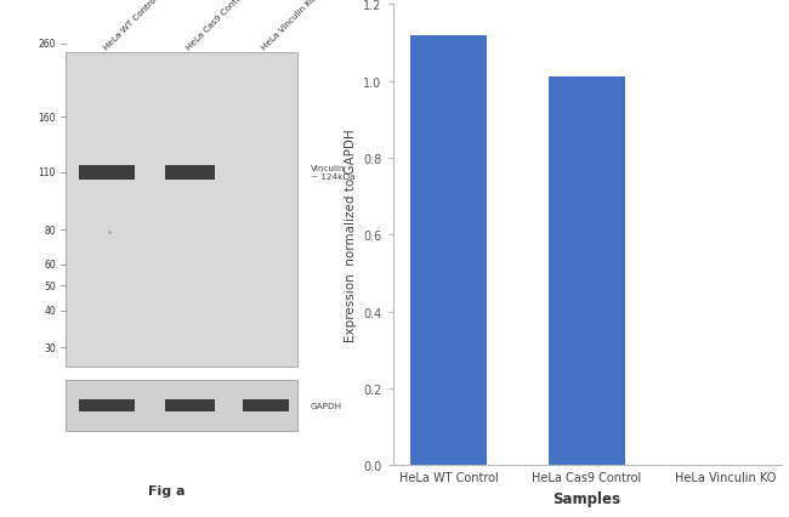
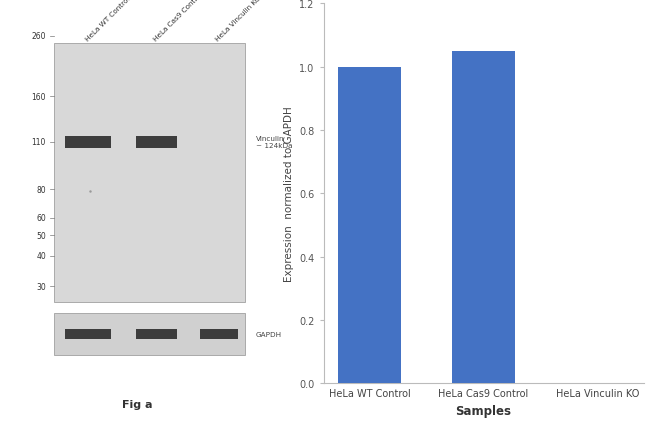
HeLa WT Control: 1.12 -> 1.00
HeLa Cas9 Control: 1.01 -> 1.05
